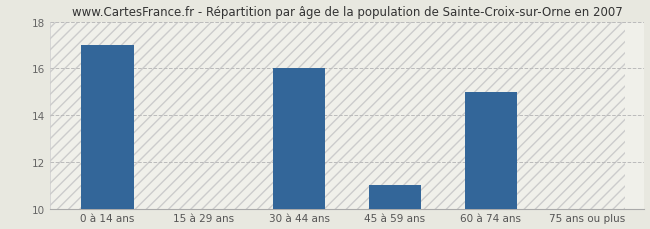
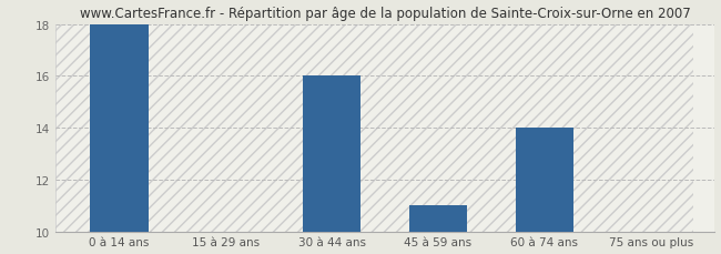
0 à 14 ans: 17 -> 18
60 à 74 ans: 15 -> 14
